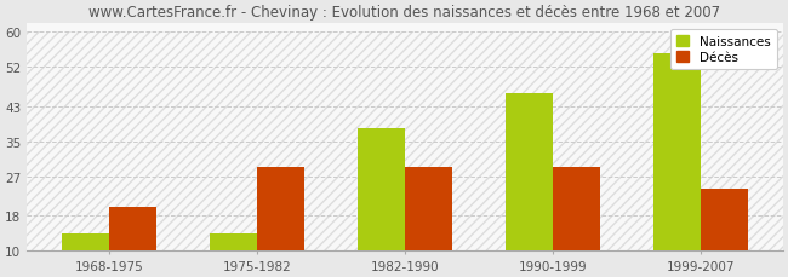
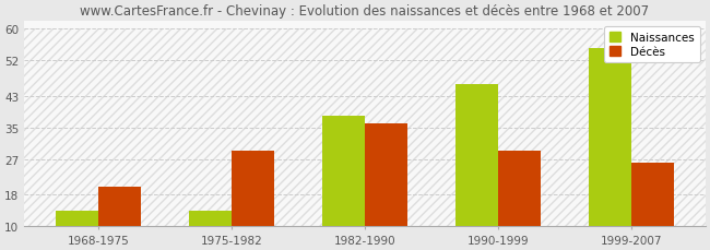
Décès/1982-1990: 29 -> 36
Décès/1999-2007: 24 -> 26
